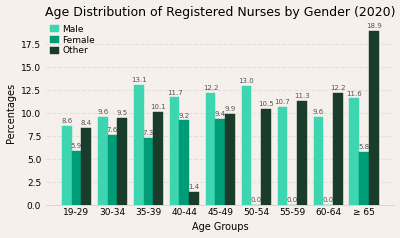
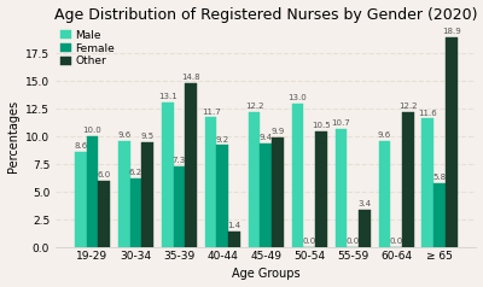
Female/19-29: 5.9 -> 10.0
Other/19-29: 8.4 -> 6.0
Female/30-34: 7.6 -> 6.2
Other/35-39: 10.1 -> 14.8
Other/55-59: 11.3 -> 3.4
